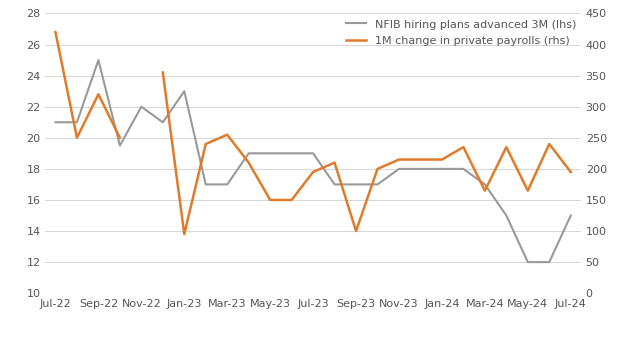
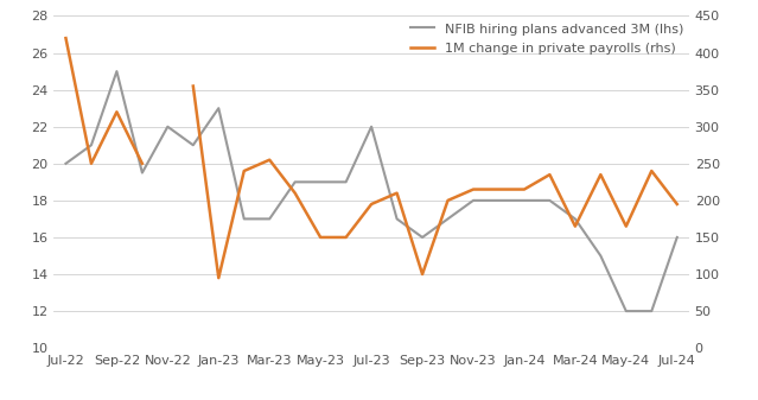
NFIB hiring plans advanced 3M (lhs)/Jul-22: 21.0 -> 20.0
NFIB hiring plans advanced 3M (lhs)/Jul-23: 19.0 -> 22.0
NFIB hiring plans advanced 3M (lhs)/Sep-23: 17.0 -> 16.0
NFIB hiring plans advanced 3M (lhs)/Jul-24: 15.0 -> 16.0
